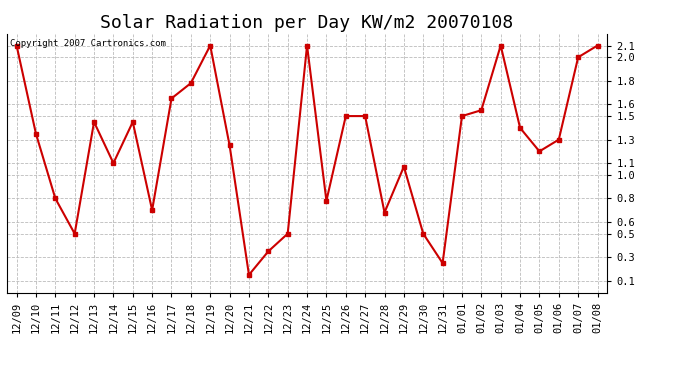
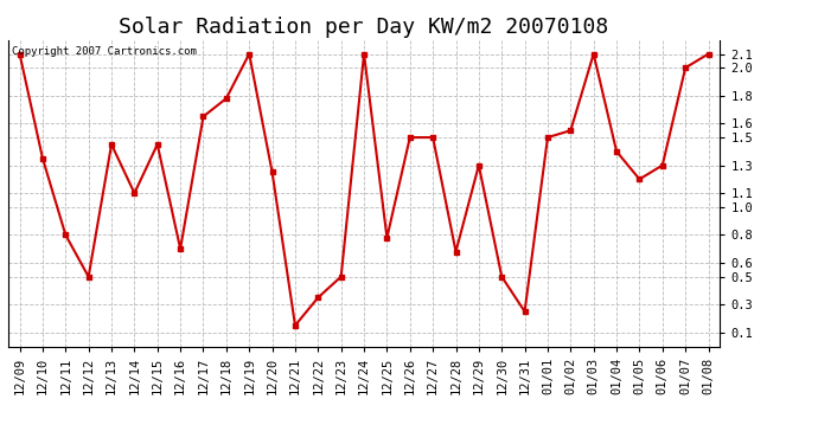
12/29: 1.07 -> 1.30
